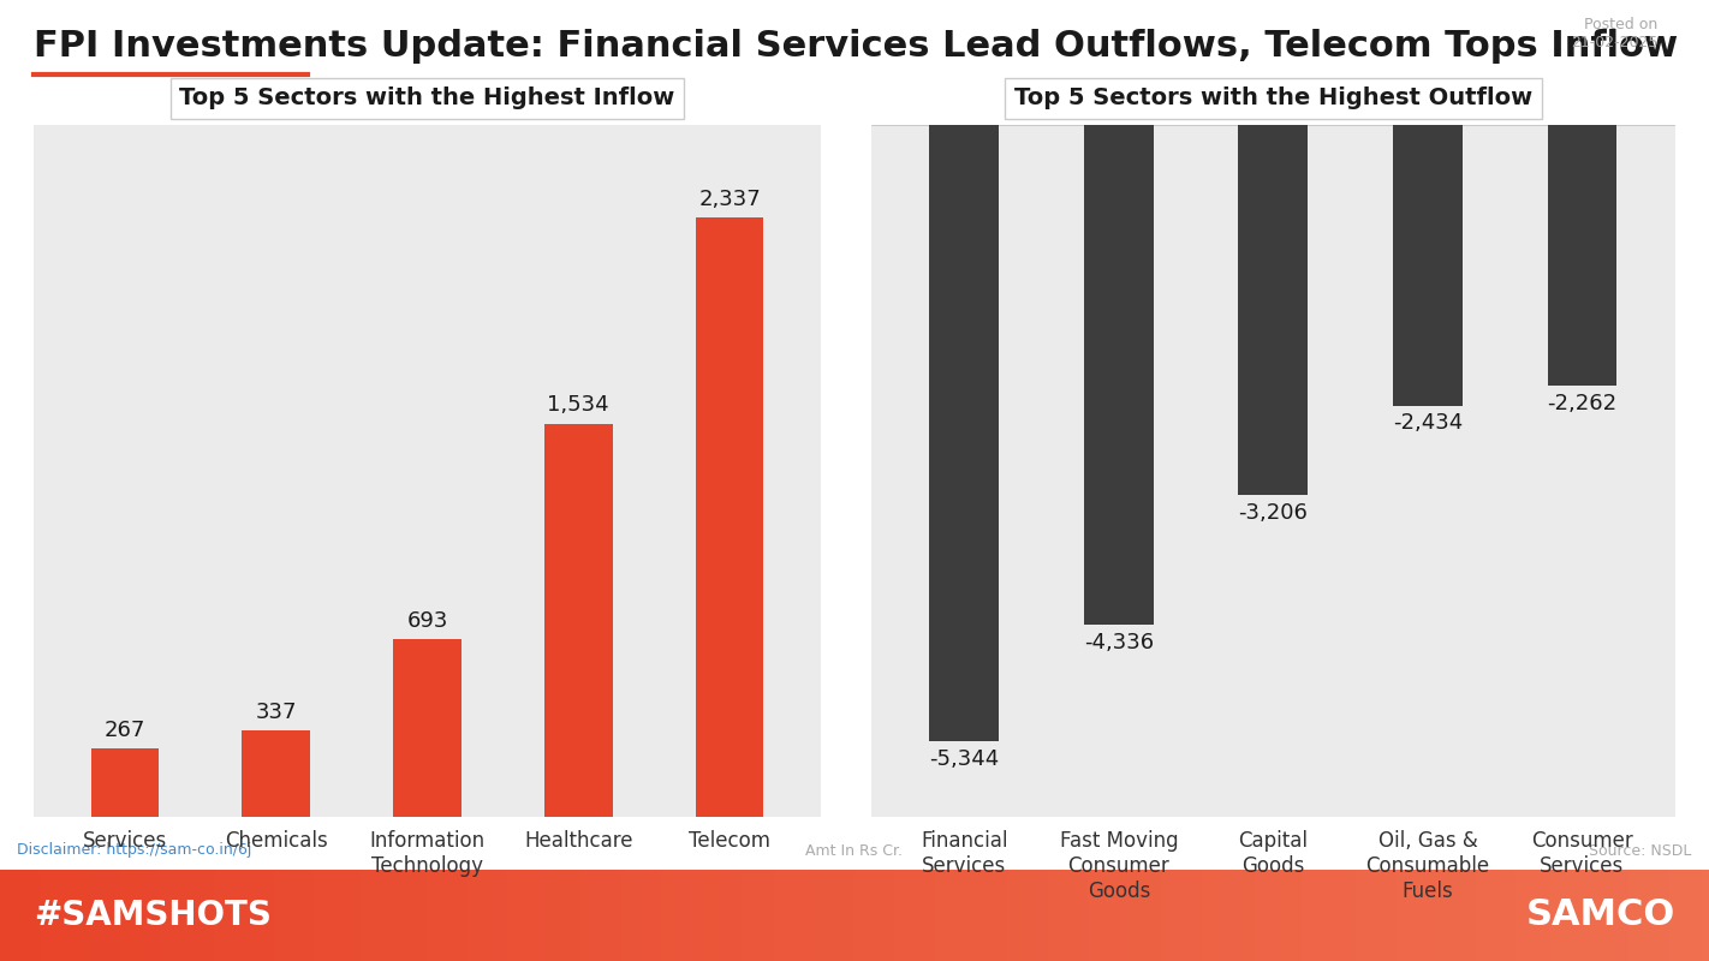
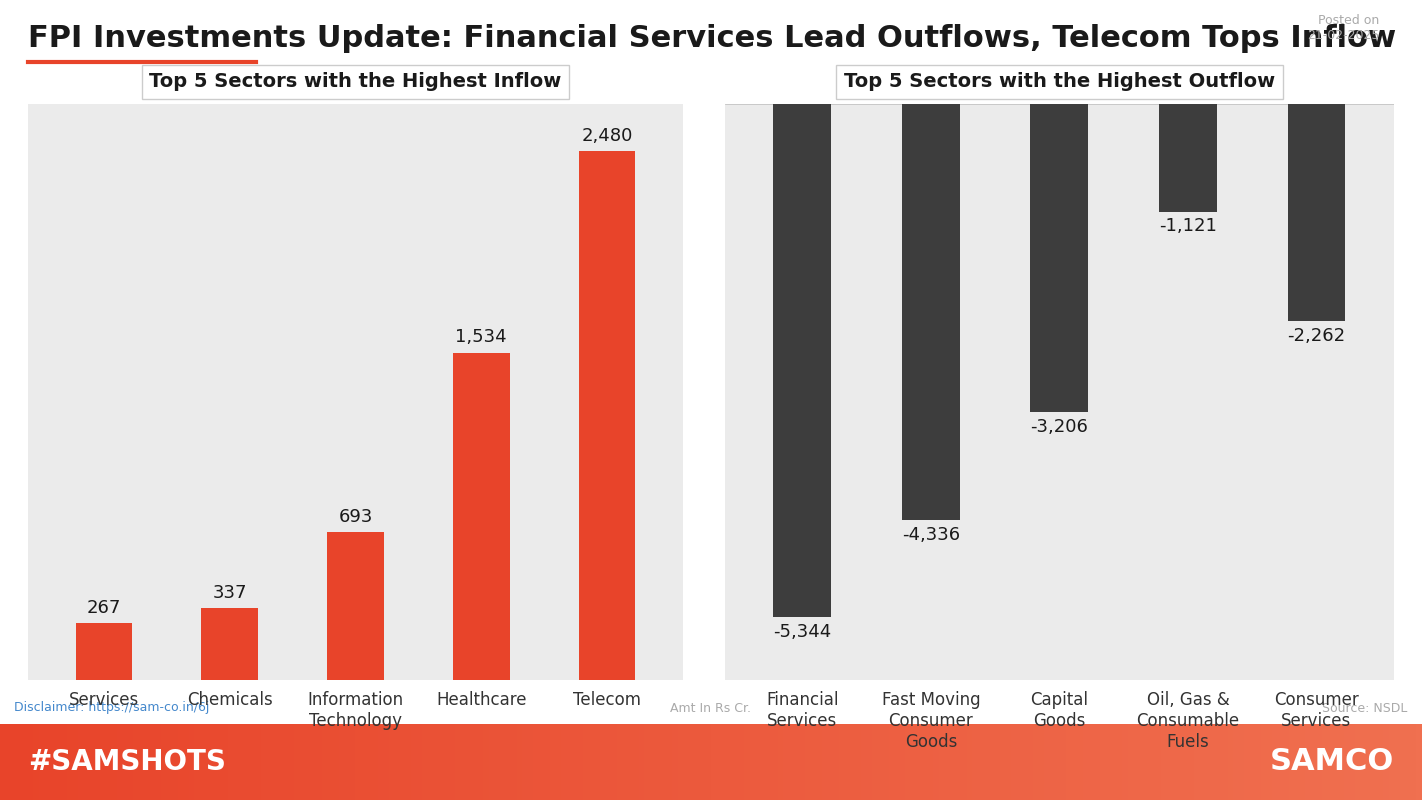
Top 5 Sectors with the Highest Inflow/Telecom: 2,337 -> 2,480
Top 5 Sectors with the Highest Outflow/Oil, Gas & Consumable Fuels: -2,434 -> -1,121
